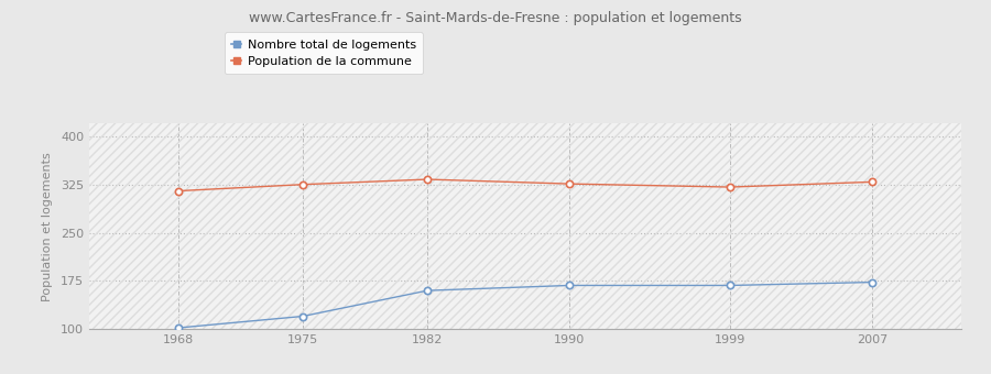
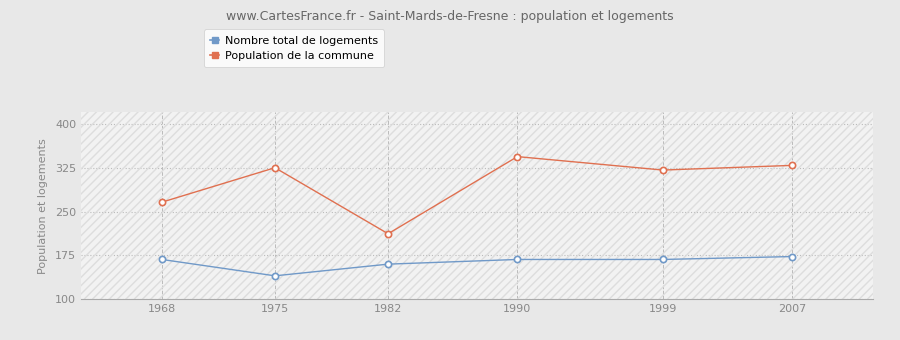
Nombre total de logements/1968: 102 -> 168
Population de la commune/1968: 315 -> 266
Nombre total de logements/1975: 120 -> 140
Population de la commune/1982: 333 -> 212
Population de la commune/1990: 326 -> 344
